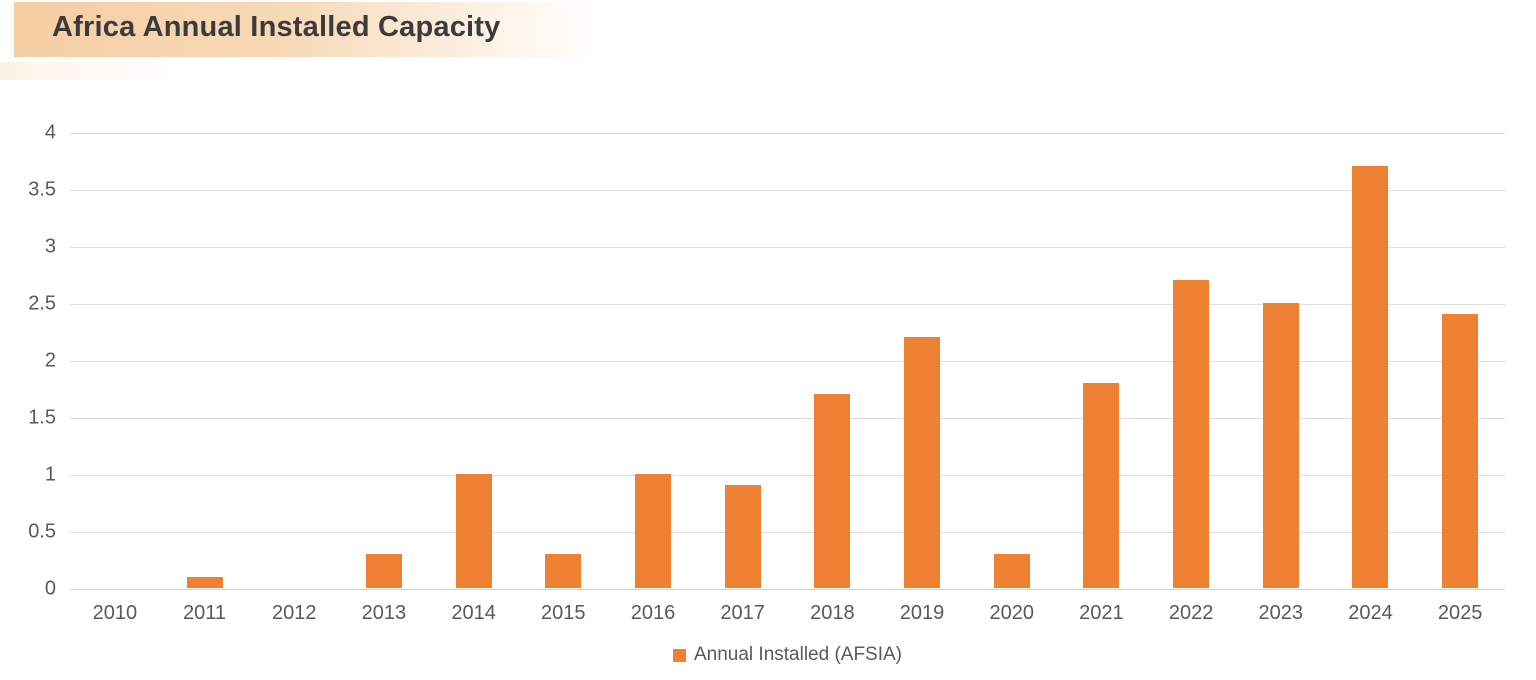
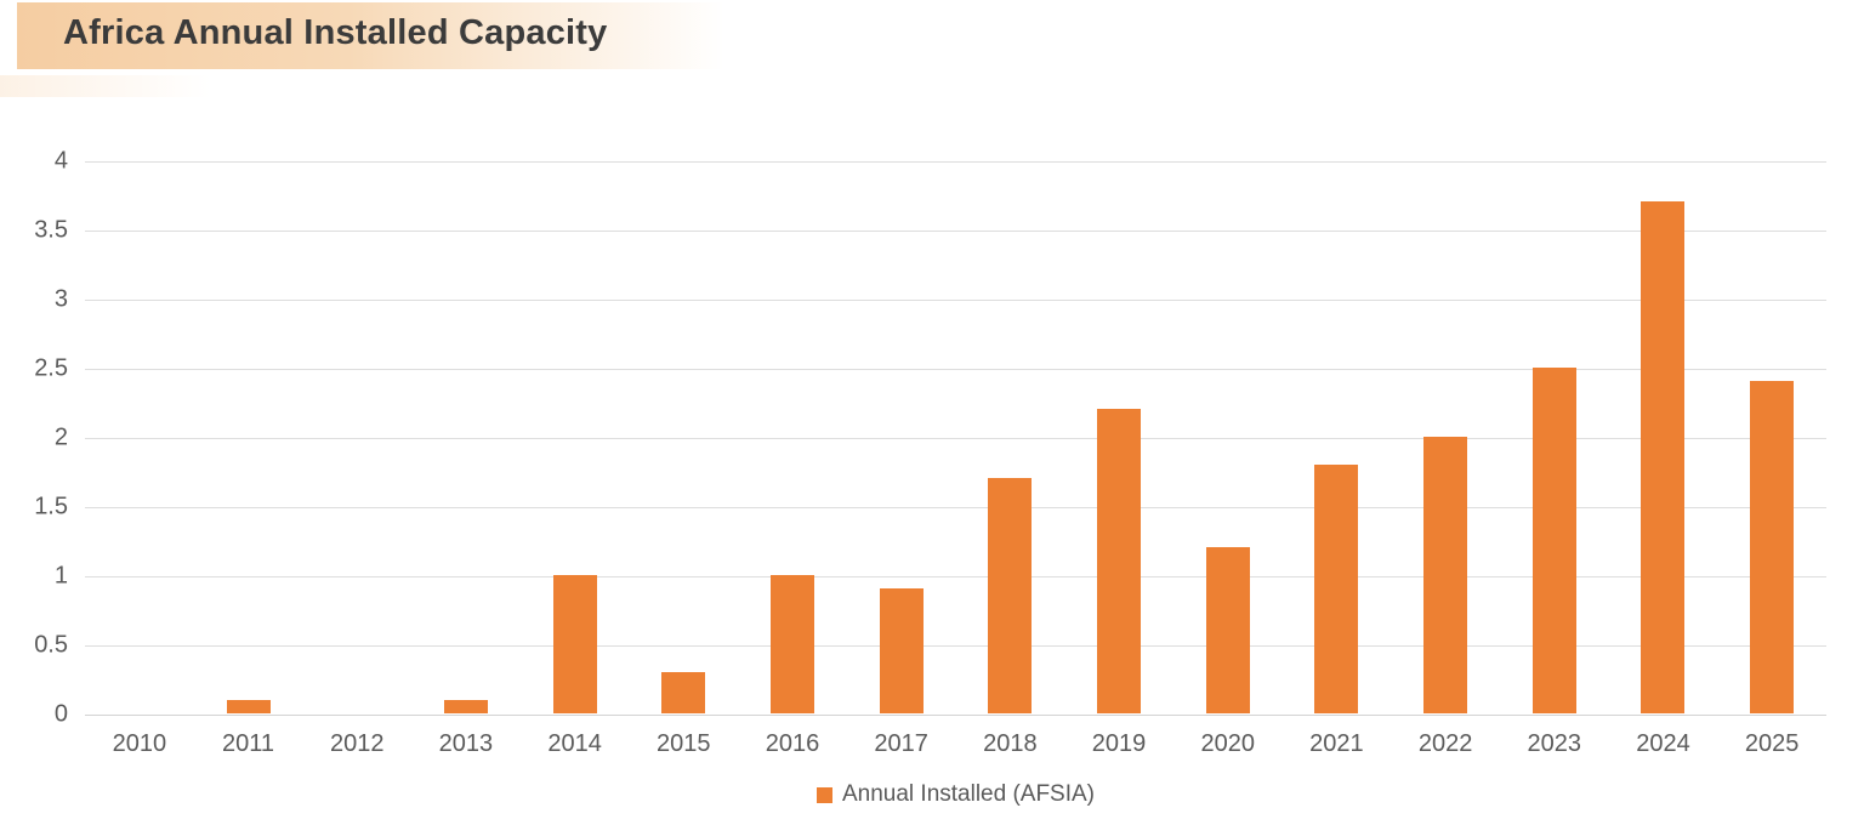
2013: 0.3 -> 0.1
2020: 0.3 -> 1.2
2022: 2.7 -> 2.0
